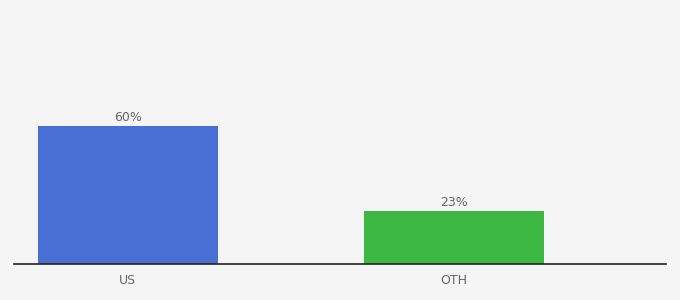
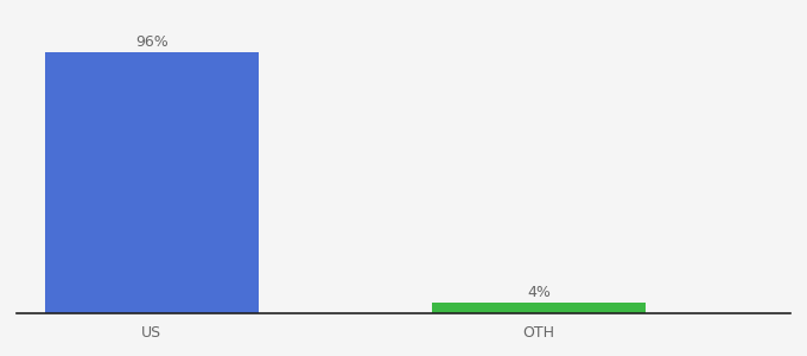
US: 60% -> 96%
OTH: 23% -> 4%
